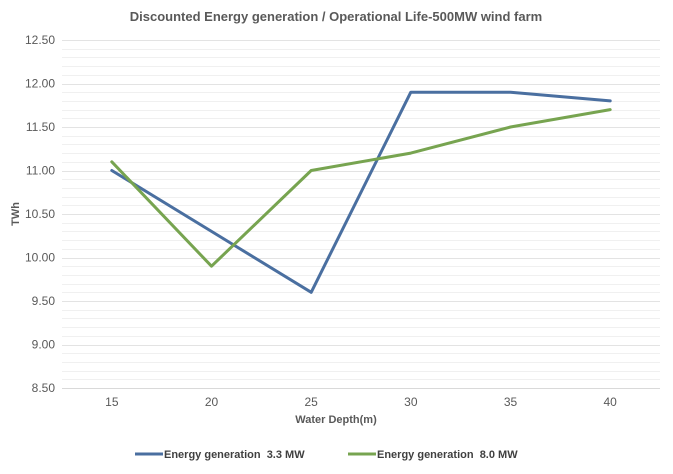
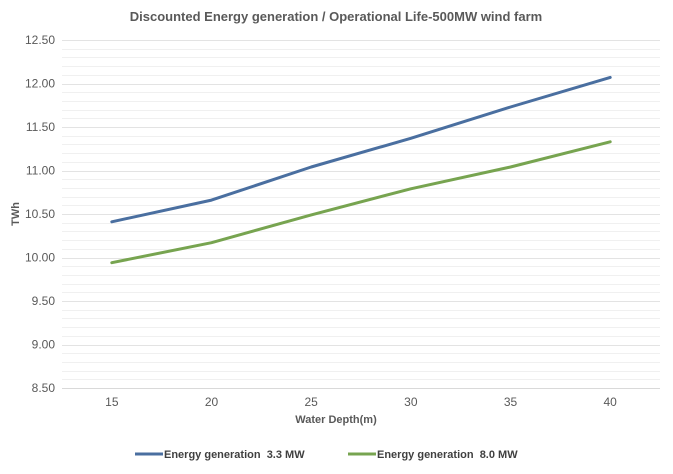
Energy generation 3.3 MW/15: 11.0 -> 10.4
Energy generation 8.0 MW/15: 11.1 -> 9.9
Energy generation 3.3 MW/20: 10.3 -> 10.7
Energy generation 8.0 MW/20: 9.9 -> 10.2
Energy generation 3.3 MW/25: 9.6 -> 11.0
Energy generation 8.0 MW/25: 11.0 -> 10.5
Energy generation 3.3 MW/30: 11.9 -> 11.4
Energy generation 8.0 MW/30: 11.2 -> 10.8
Energy generation 3.3 MW/35: 11.9 -> 11.7
Energy generation 8.0 MW/35: 11.5 -> 11.0
Energy generation 3.3 MW/40: 11.8 -> 12.1
Energy generation 8.0 MW/40: 11.7 -> 11.3
